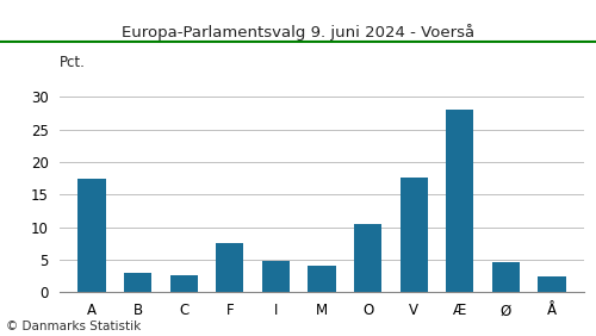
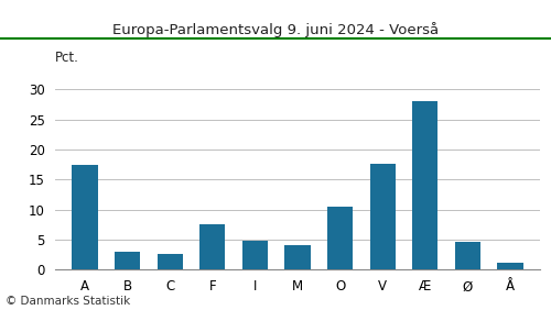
Å: 2.4 -> 1.1
